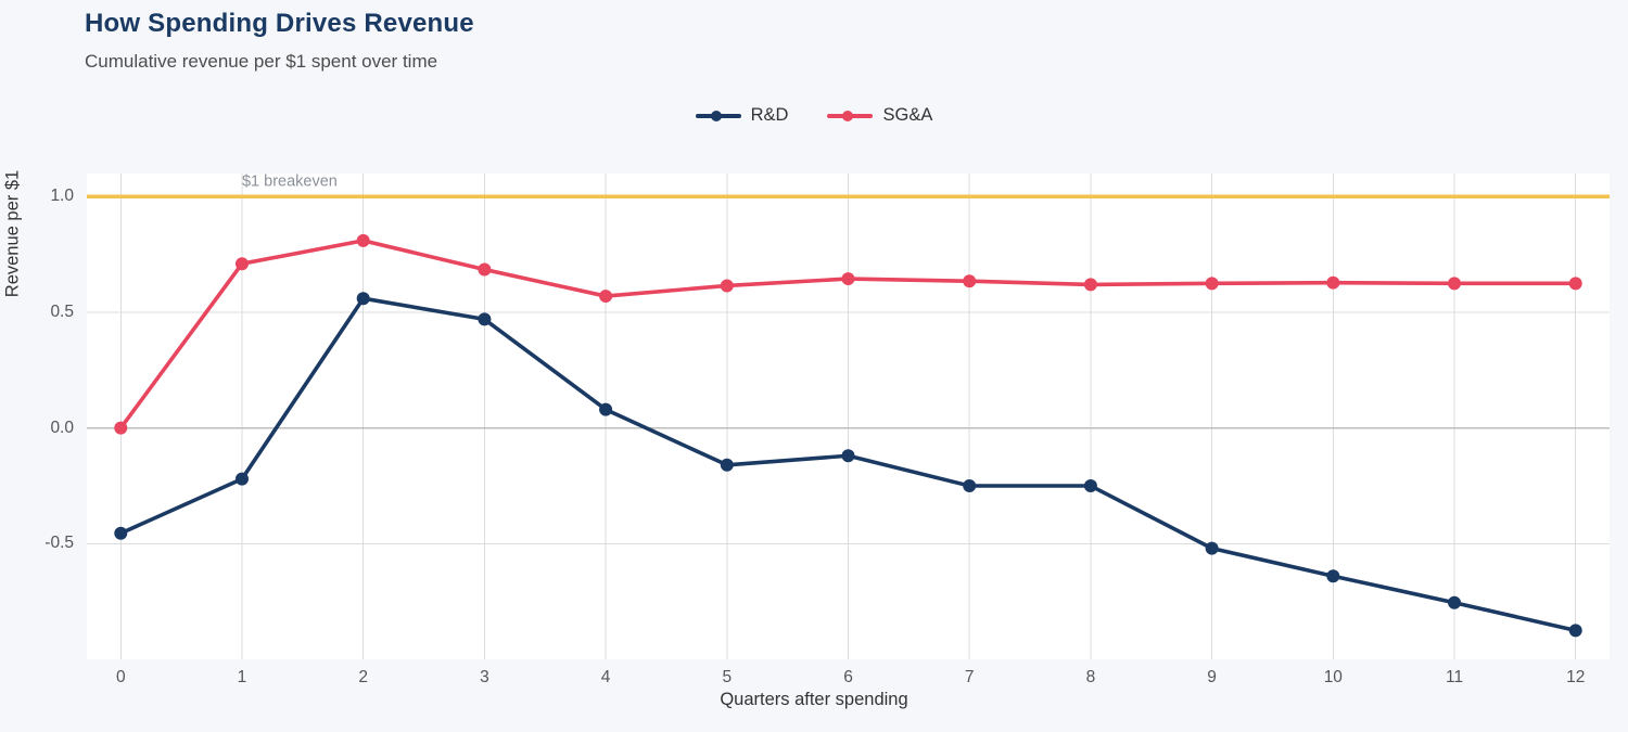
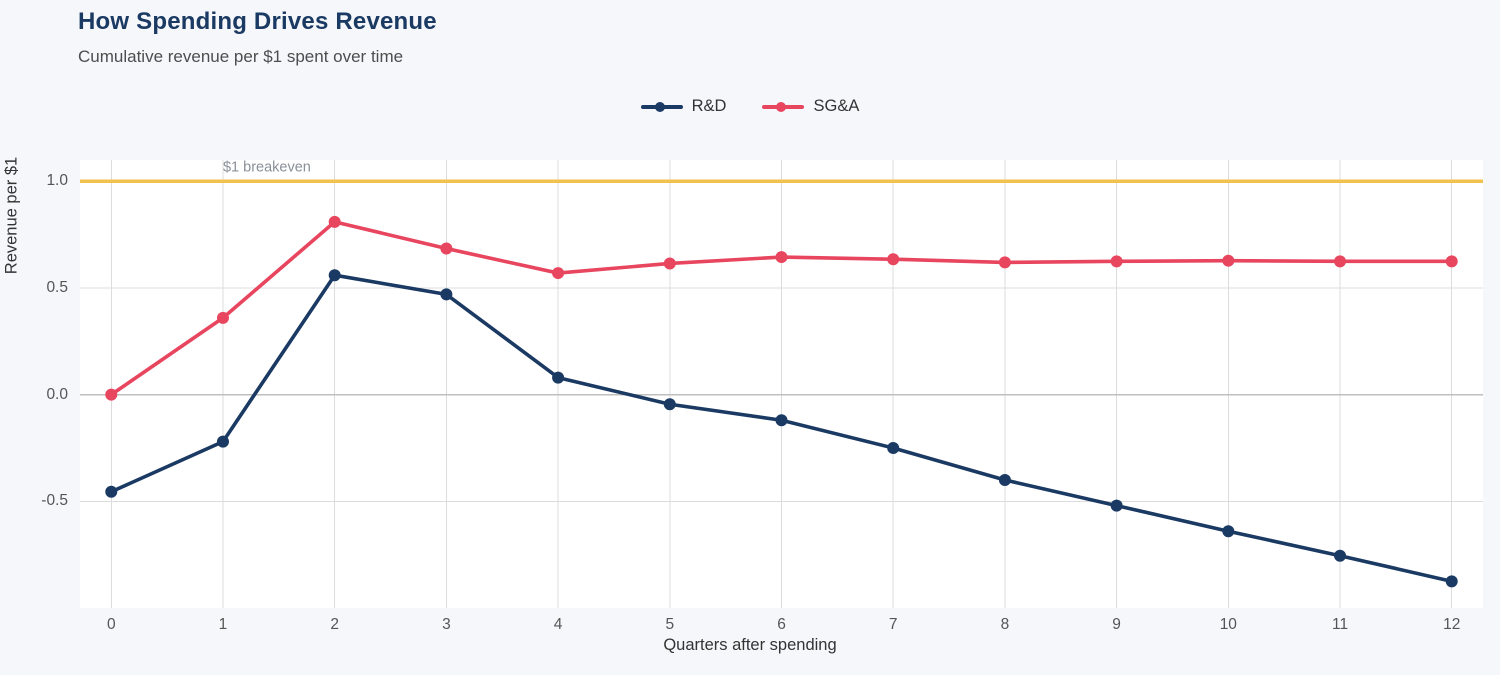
SG&A/1: 0.71 -> 0.36
R&D/5: -0.16 -> -0.04
R&D/8: -0.25 -> -0.40
